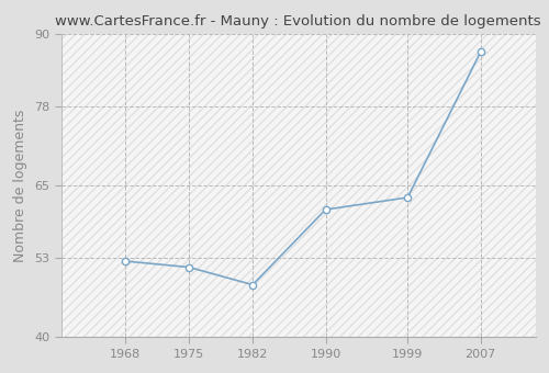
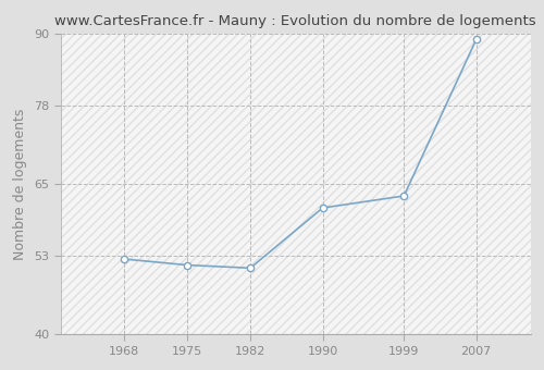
1982: 48.6 -> 51.0
2007: 87.0 -> 89.0
